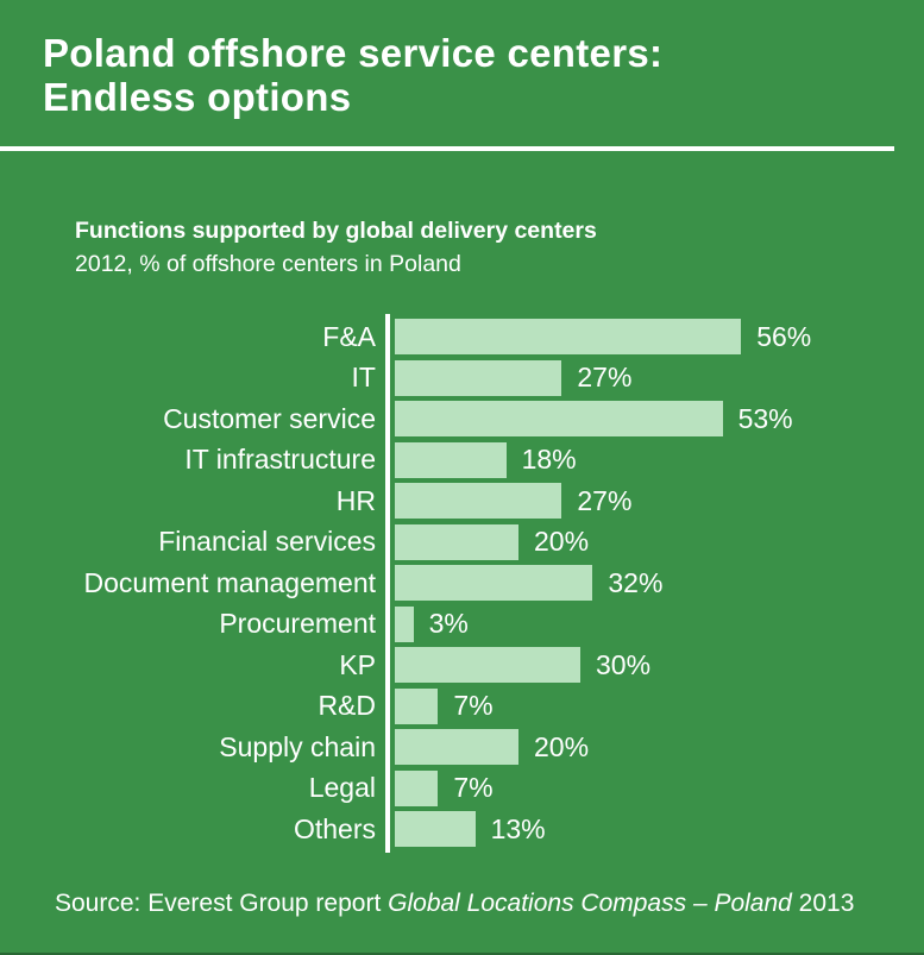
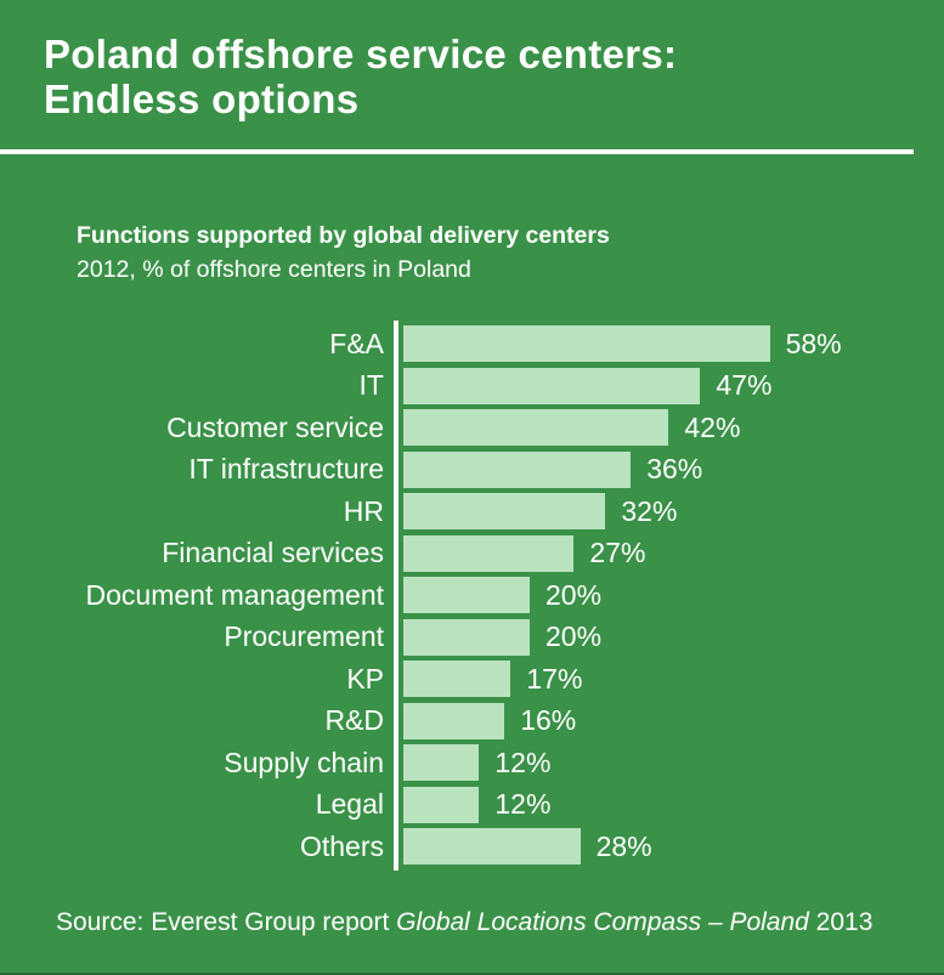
F&A: 56% -> 58%
IT: 27% -> 47%
Customer service: 53% -> 42%
IT infrastructure: 18% -> 36%
HR: 27% -> 32%
Financial services: 20% -> 27%
Document management: 32% -> 20%
Procurement: 3% -> 20%
KP: 30% -> 17%
R&D: 7% -> 16%
Supply chain: 20% -> 12%
Legal: 7% -> 12%
Others: 13% -> 28%
